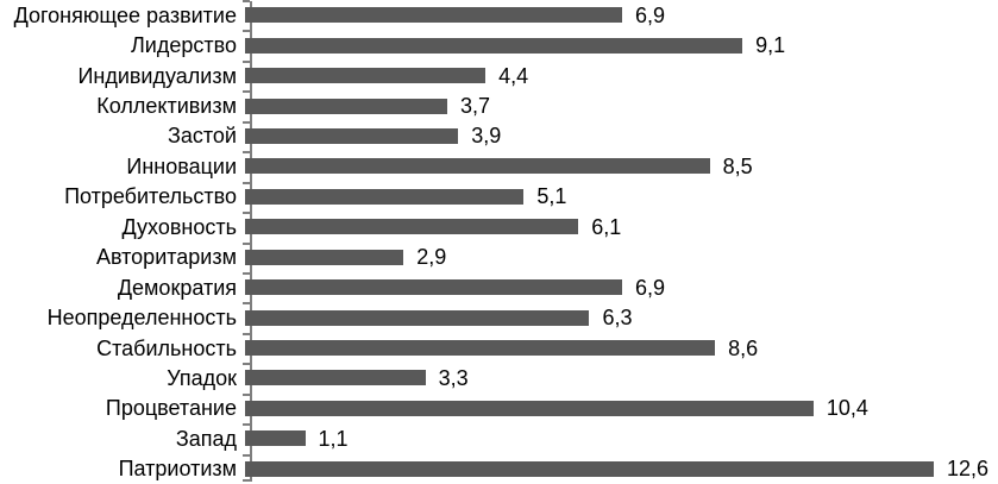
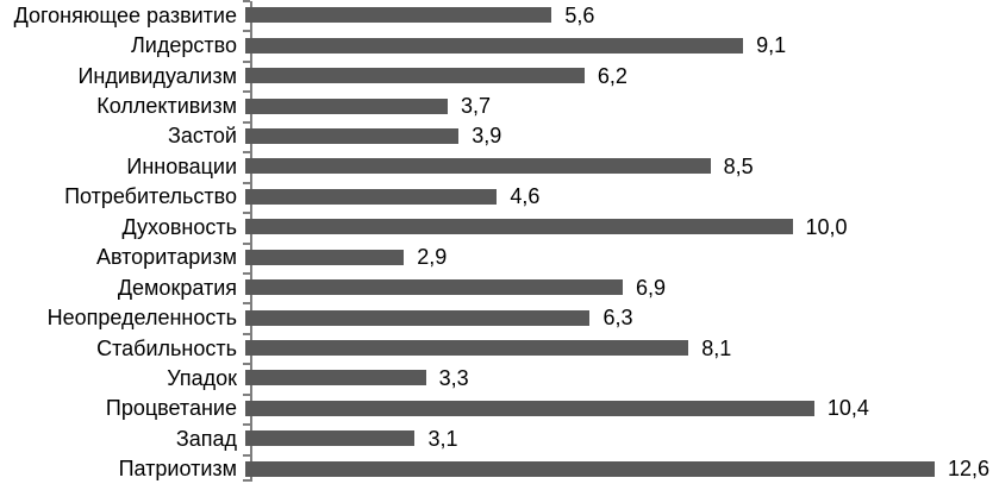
Догоняющее развитие: 6,9 -> 5,6
Индивидуализм: 4,4 -> 6,2
Потребительство: 5,1 -> 4,6
Духовность: 6,1 -> 10,0
Стабильность: 8,6 -> 8,1
Запад: 1,1 -> 3,1
